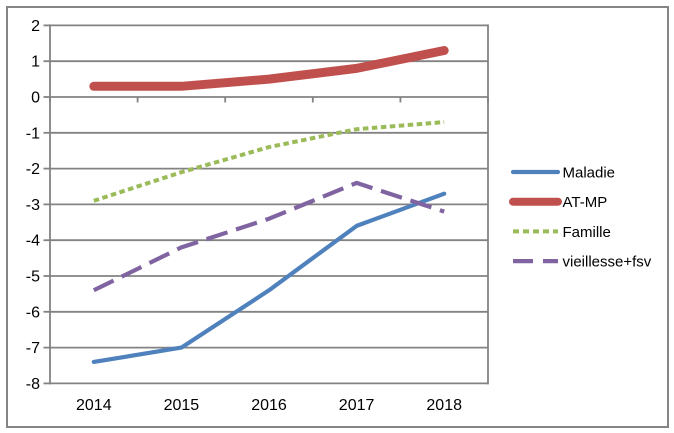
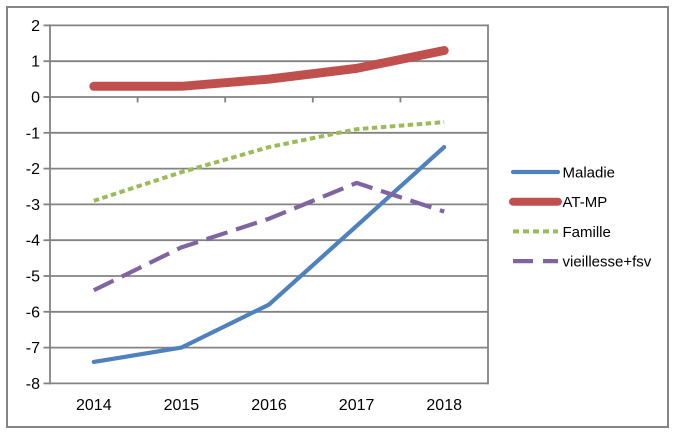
Maladie/2016: -5.4 -> -5.8
Maladie/2018: -2.7 -> -1.4
